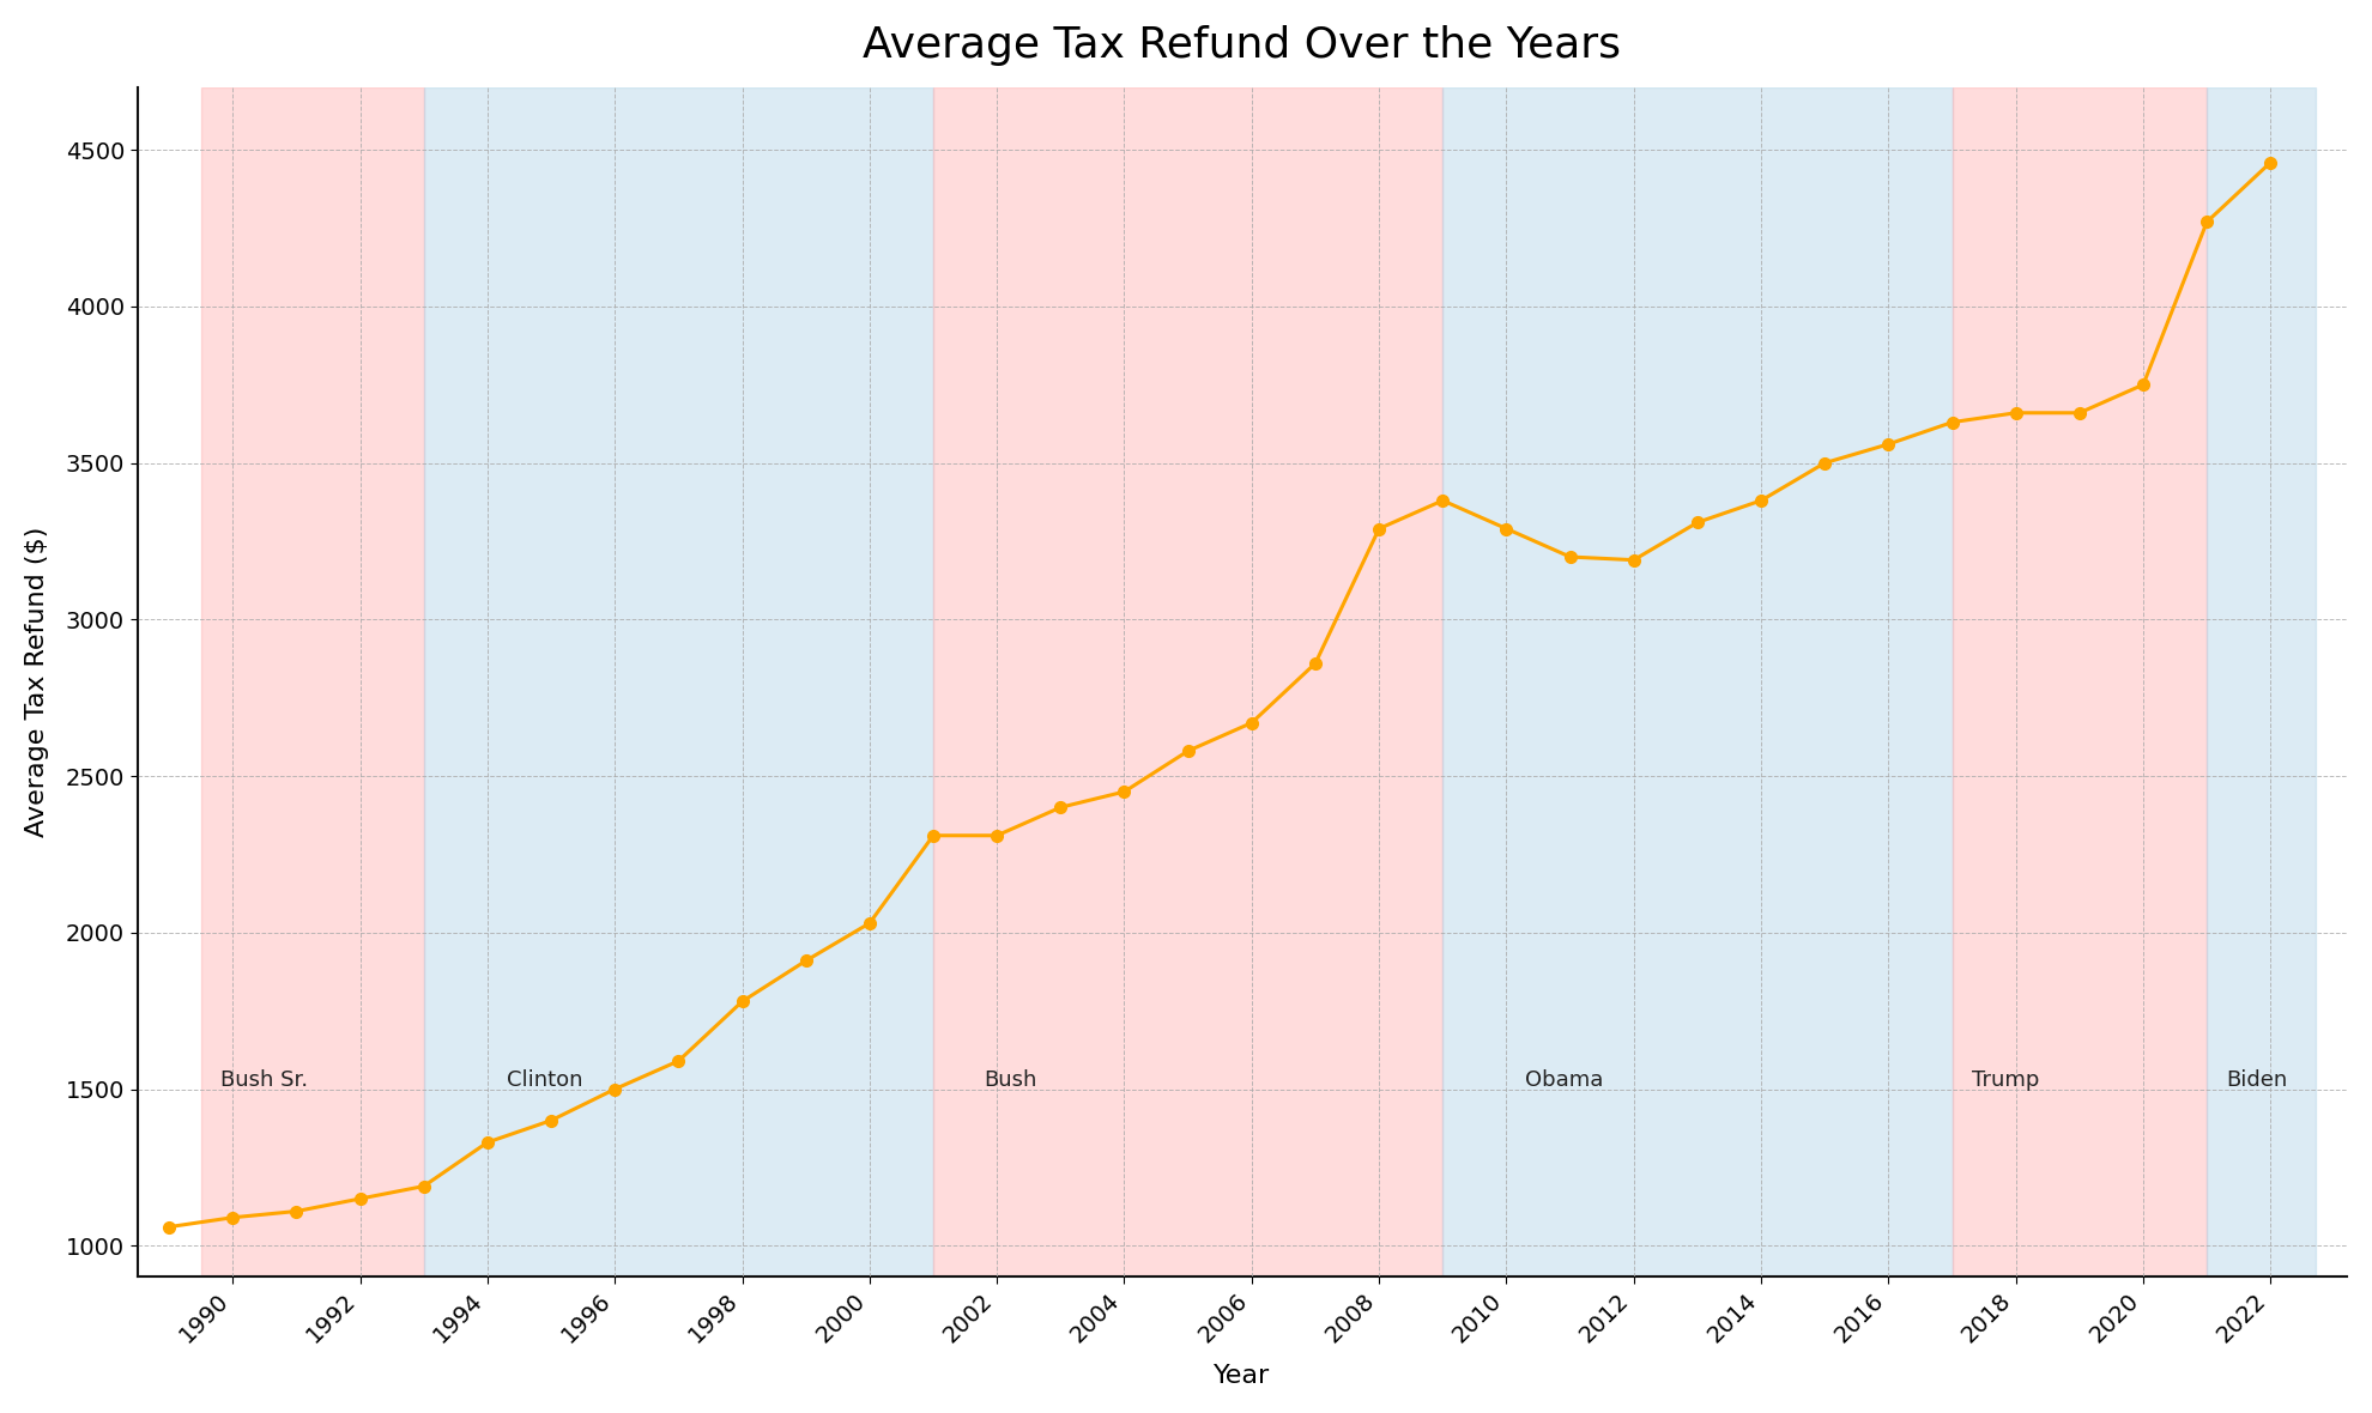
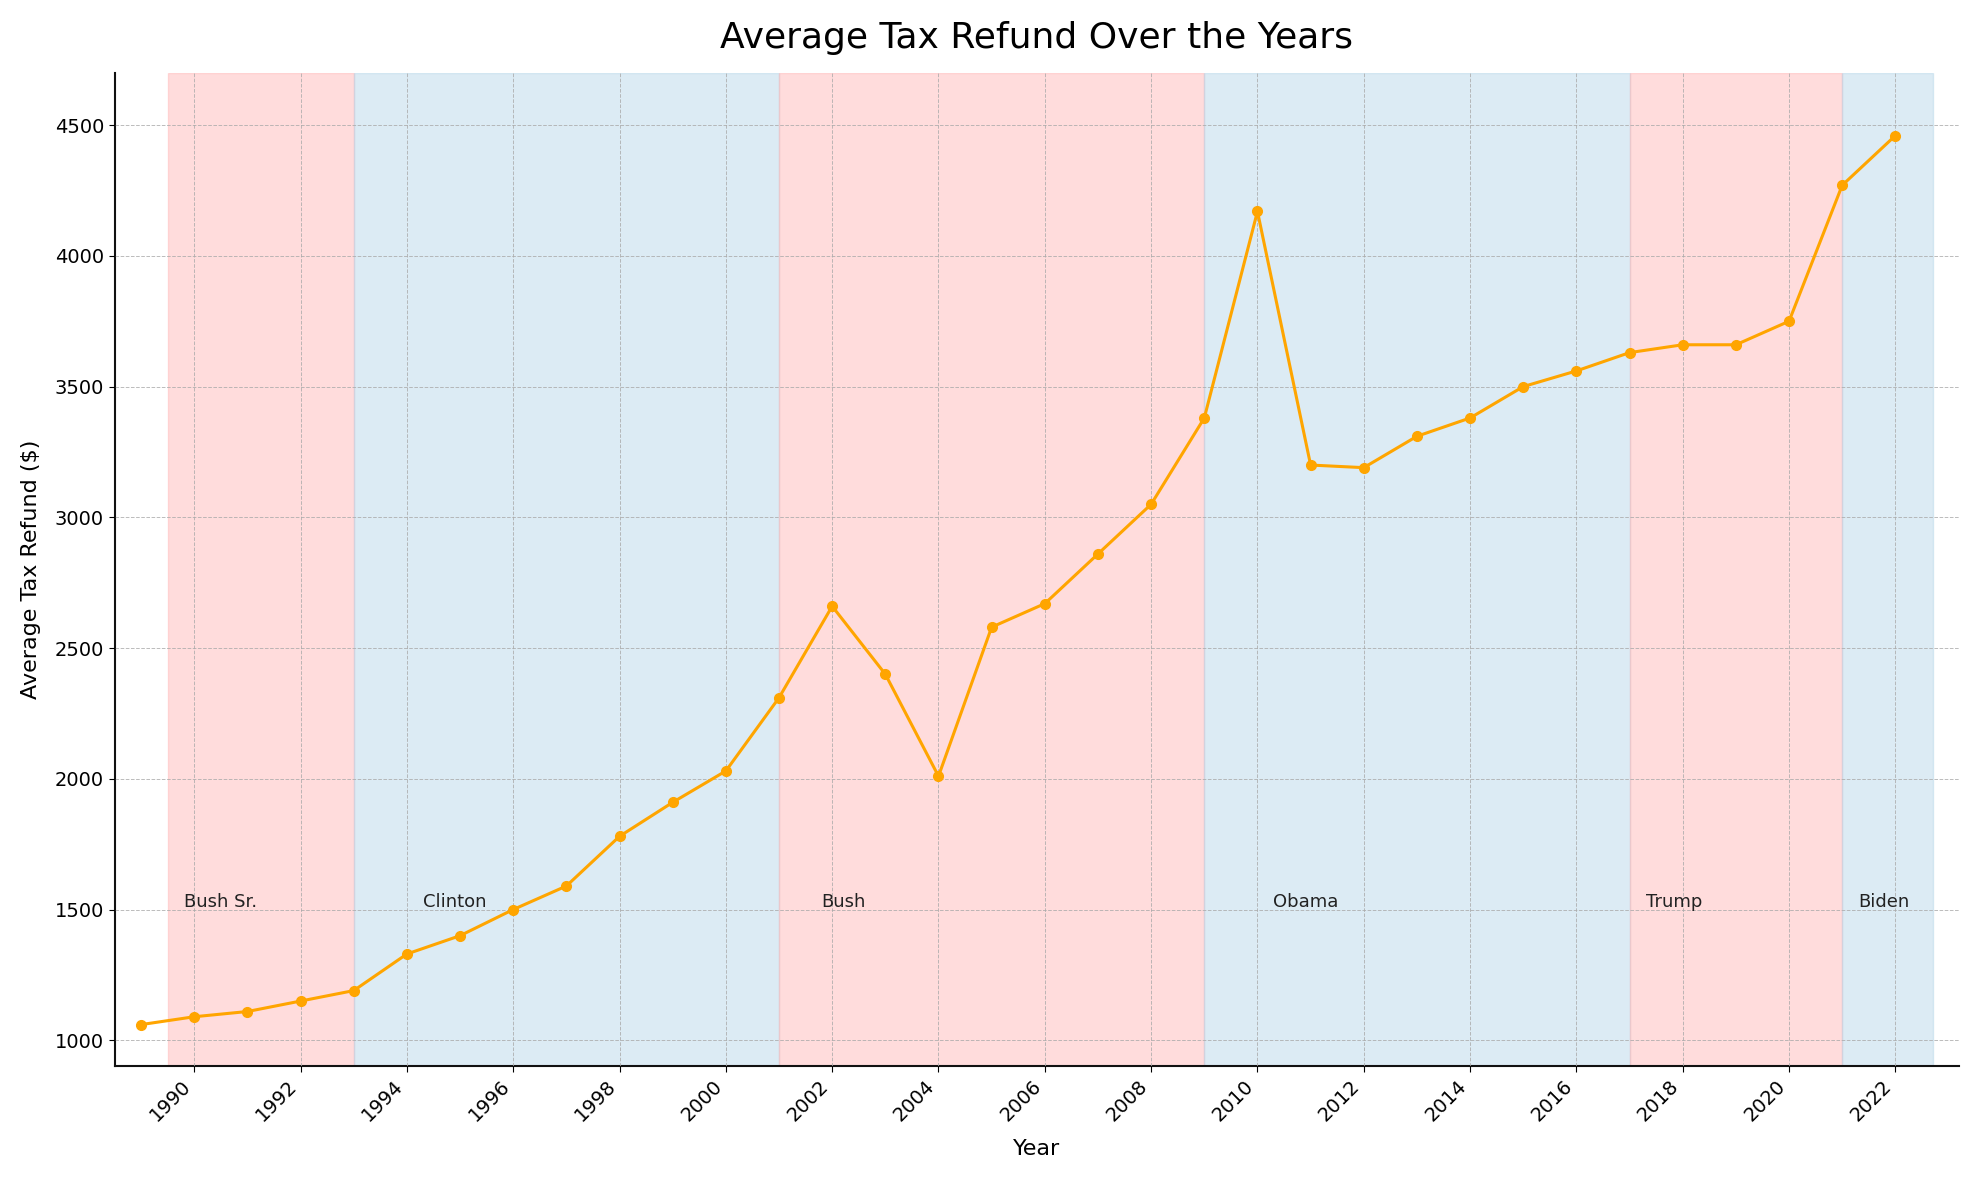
2002: 2310 -> 2660
2004: 2450 -> 2010
2008: 3290 -> 3050
2010: 3290 -> 4170
